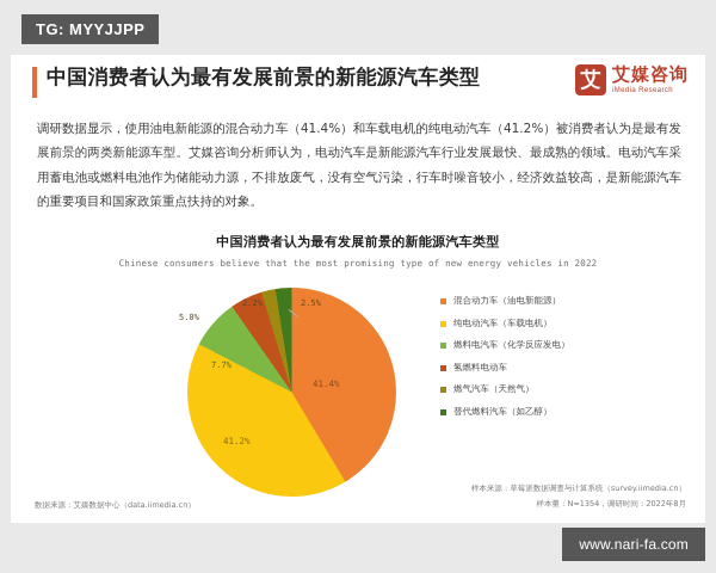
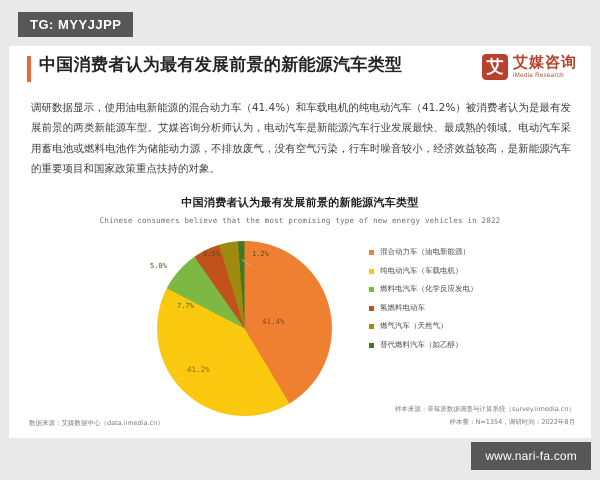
燃气汽车（天然气）: 2.2% -> 3.5%
替代燃料汽车（如乙醇）: 2.5% -> 1.2%
